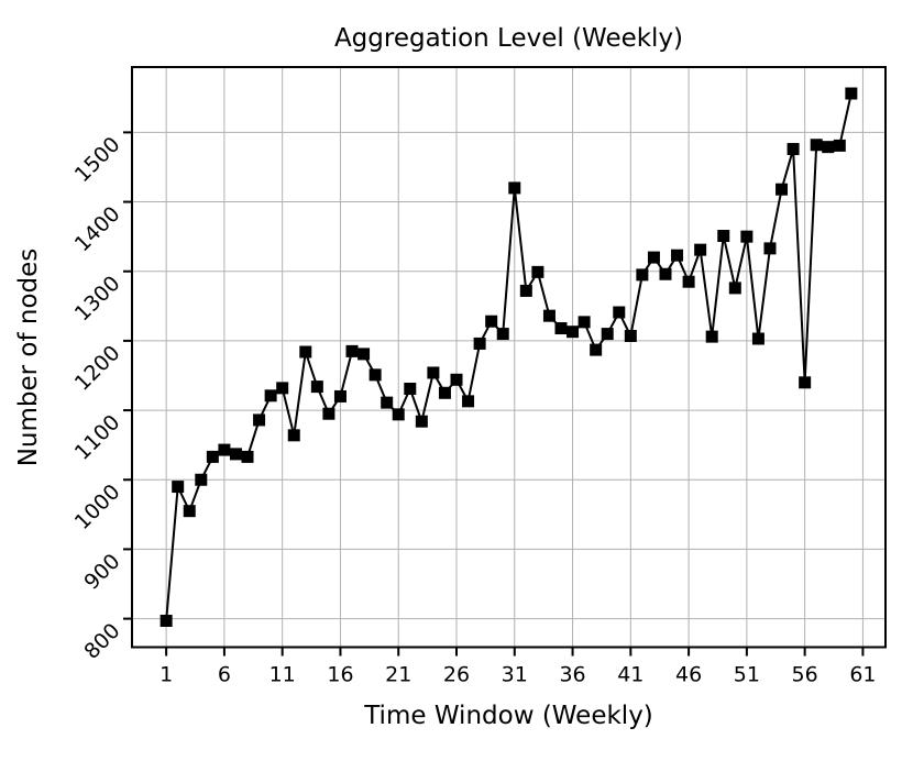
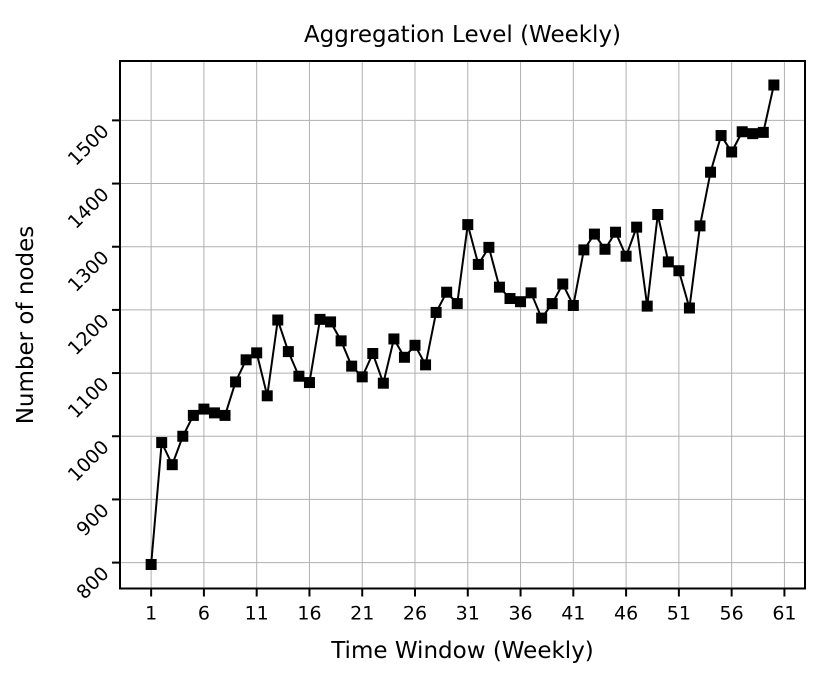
16: 1120 -> 1080
31: 1420 -> 1340
51: 1350 -> 1260
56: 1140 -> 1450
